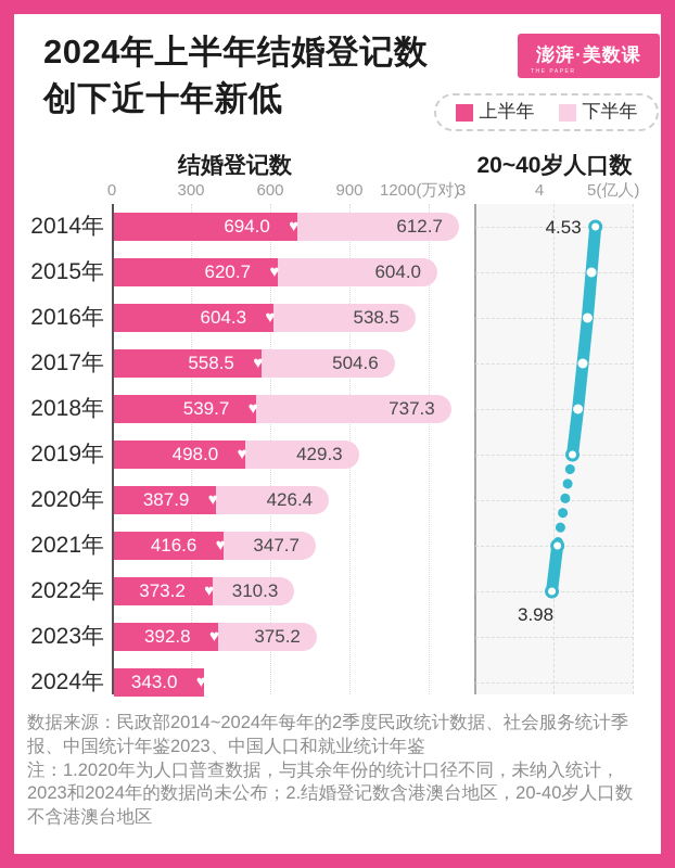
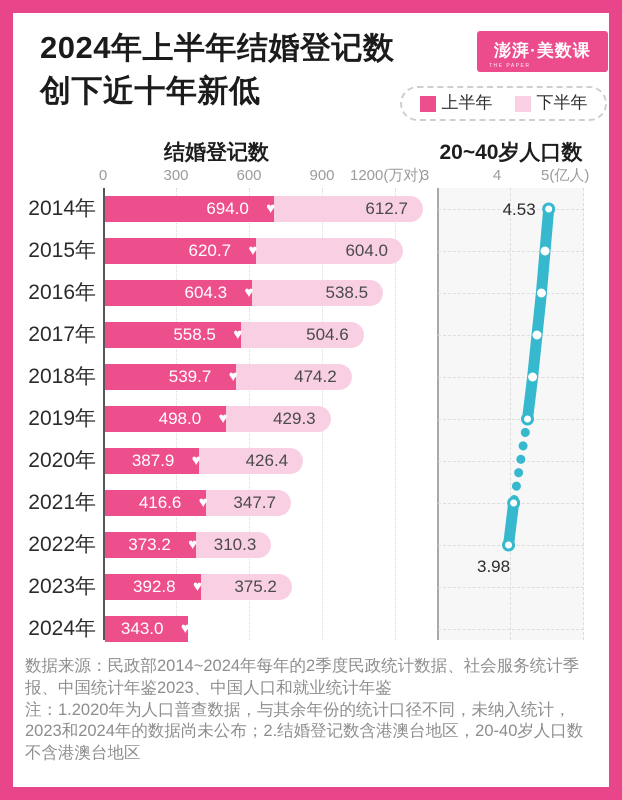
结婚登记数/下半年/2018年: 737.3 -> 474.2
